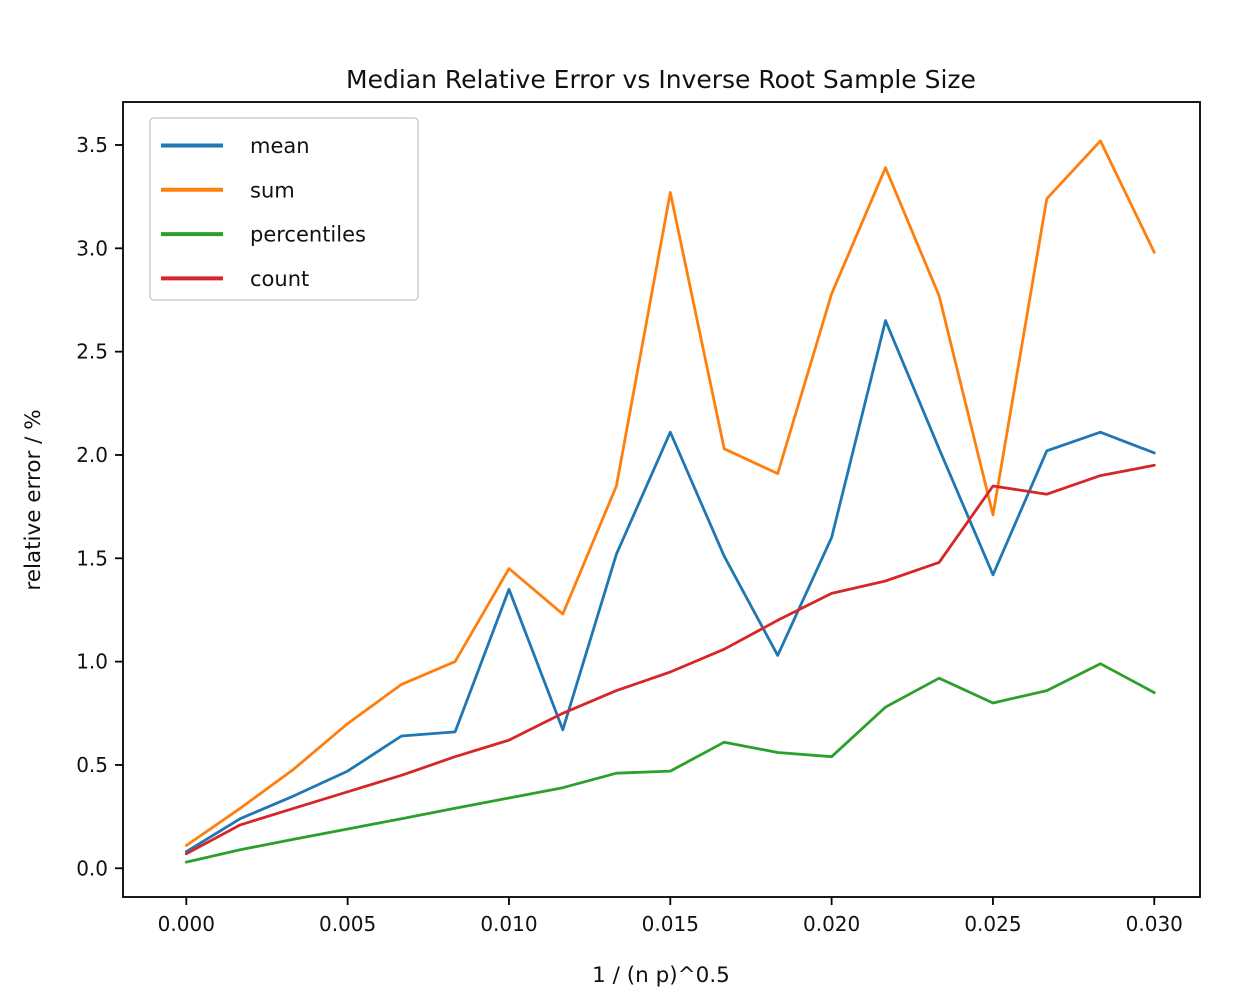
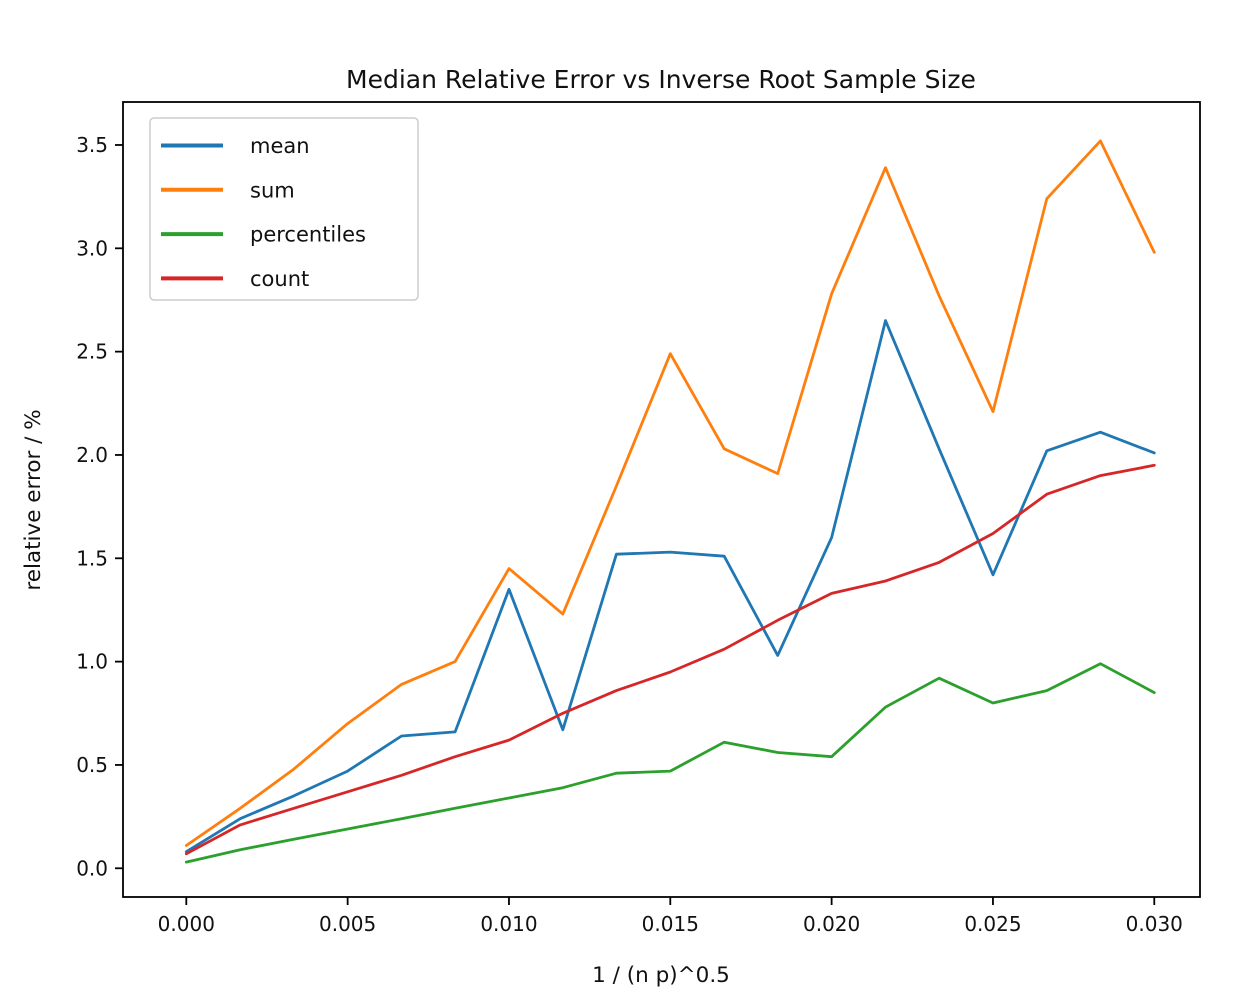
mean/0.015: 2.11 -> 1.53
sum/0.015: 3.27 -> 2.49
sum/0.025: 1.71 -> 2.21
count/0.025: 1.85 -> 1.62
